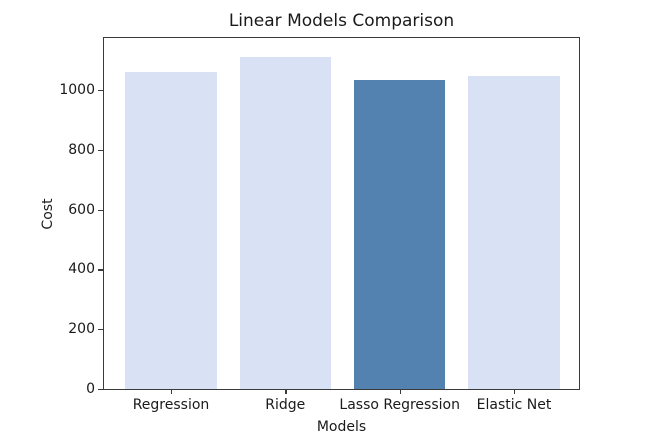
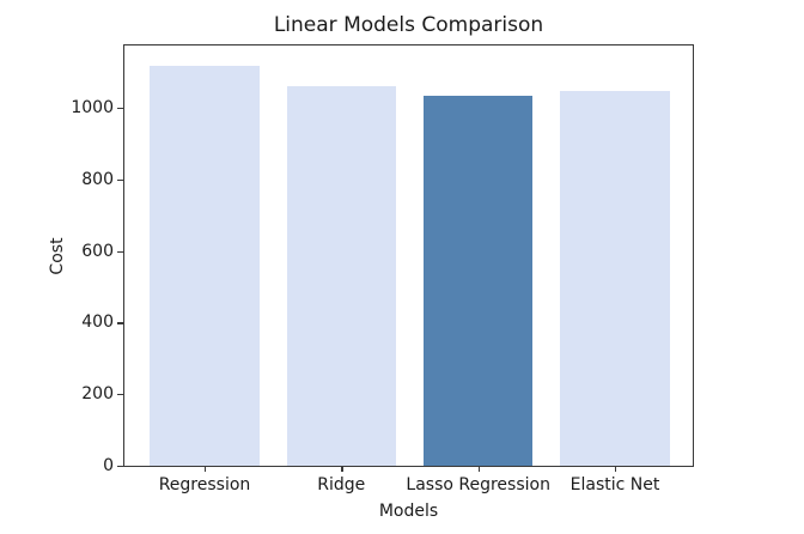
Regression: 1060 -> 1120
Ridge: 1110 -> 1060
